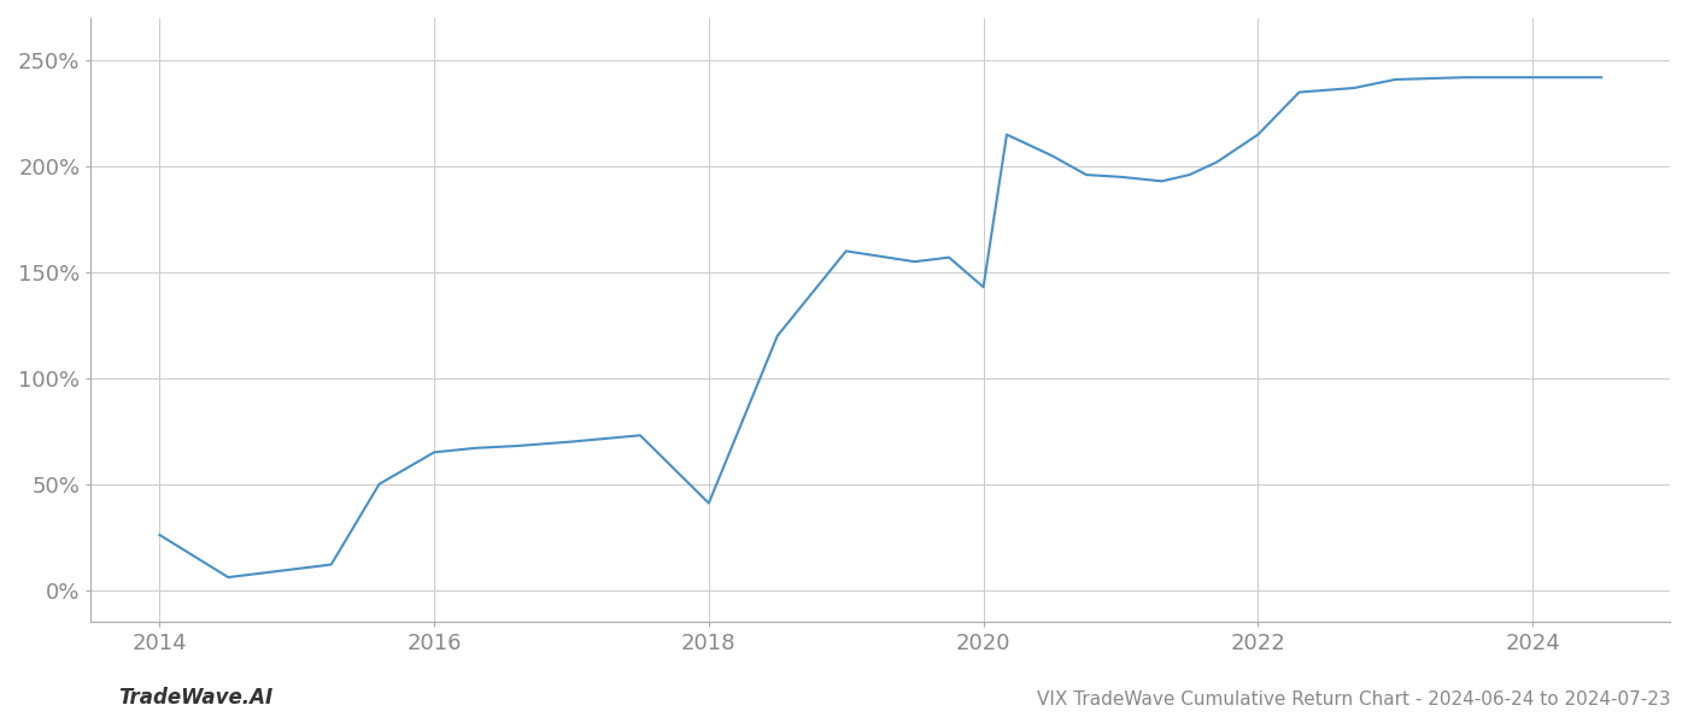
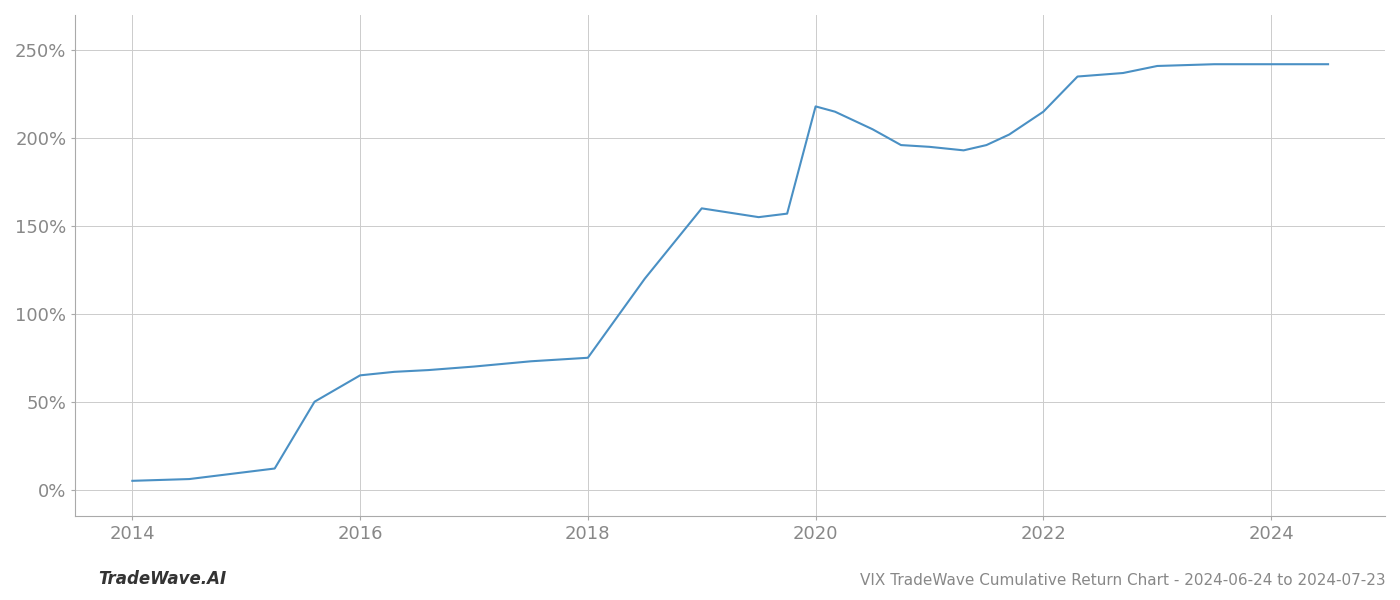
2014: 26% -> 5%
2018: 41% -> 75%
2020: 143% -> 218%
